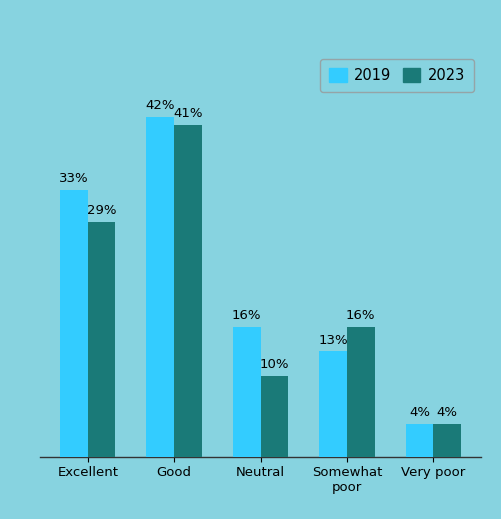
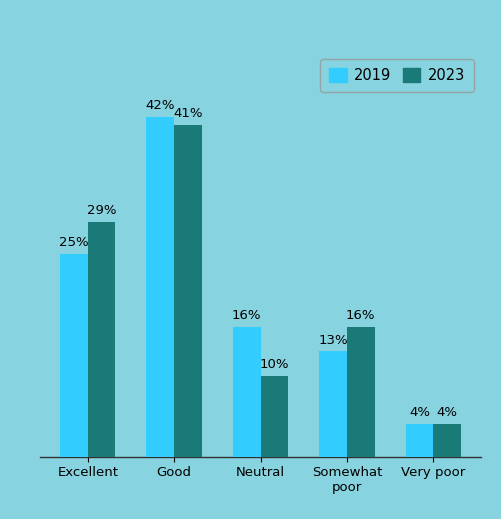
2019/Excellent: 33% -> 25%
